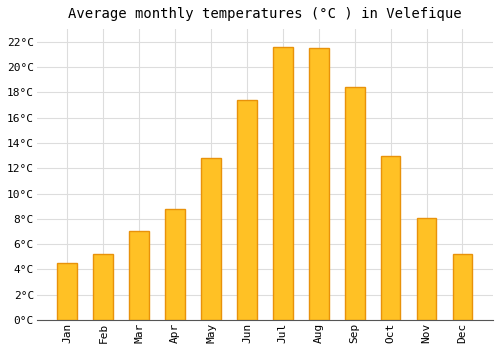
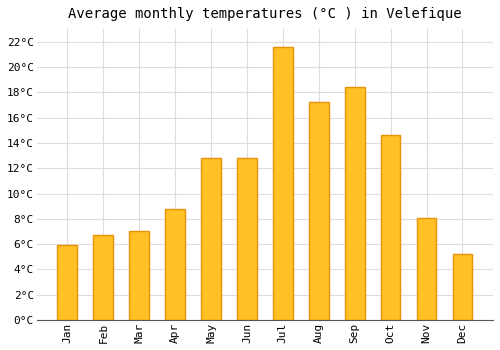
Jan: 4.5°C -> 5.9°C
Feb: 5.2°C -> 6.7°C
Jun: 17.4°C -> 12.8°C
Aug: 21.5°C -> 17.2°C
Oct: 13.0°C -> 14.6°C
